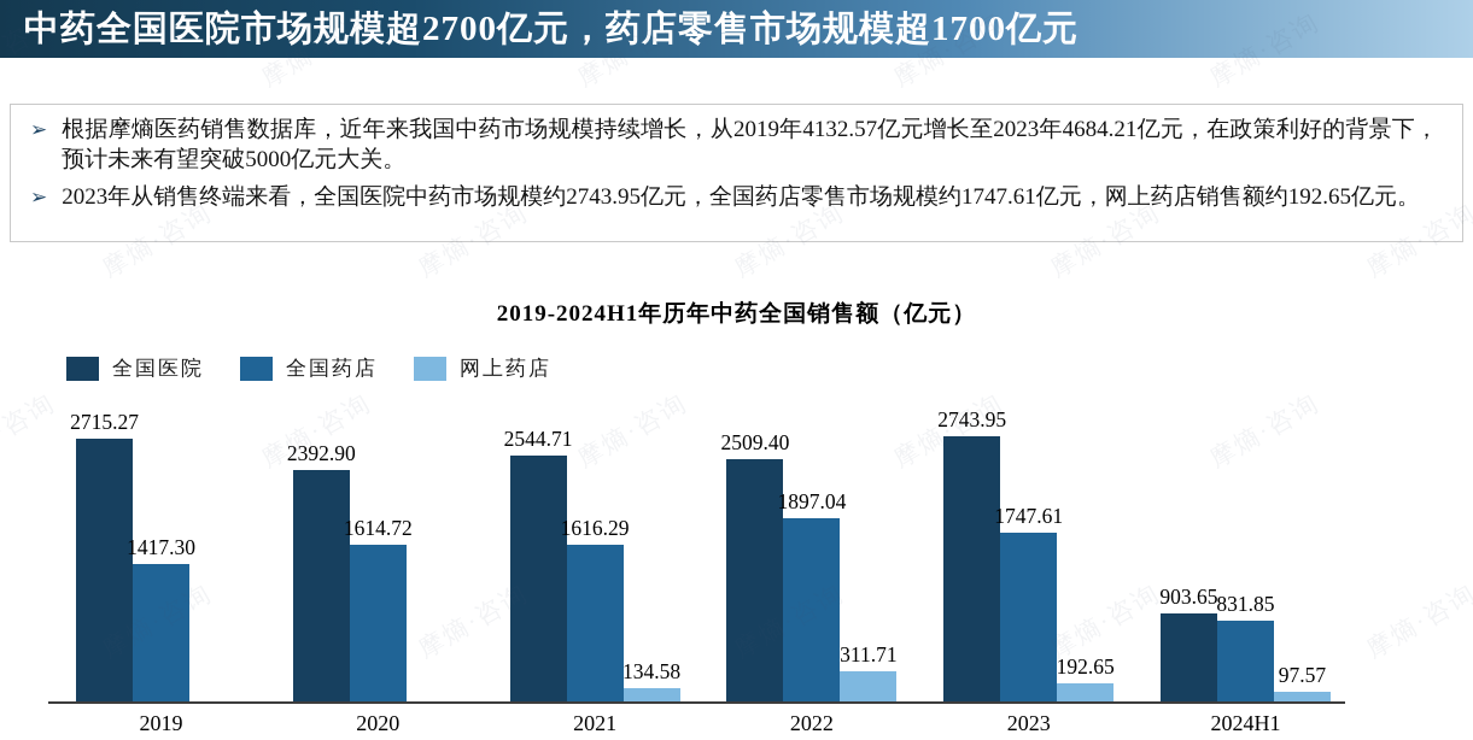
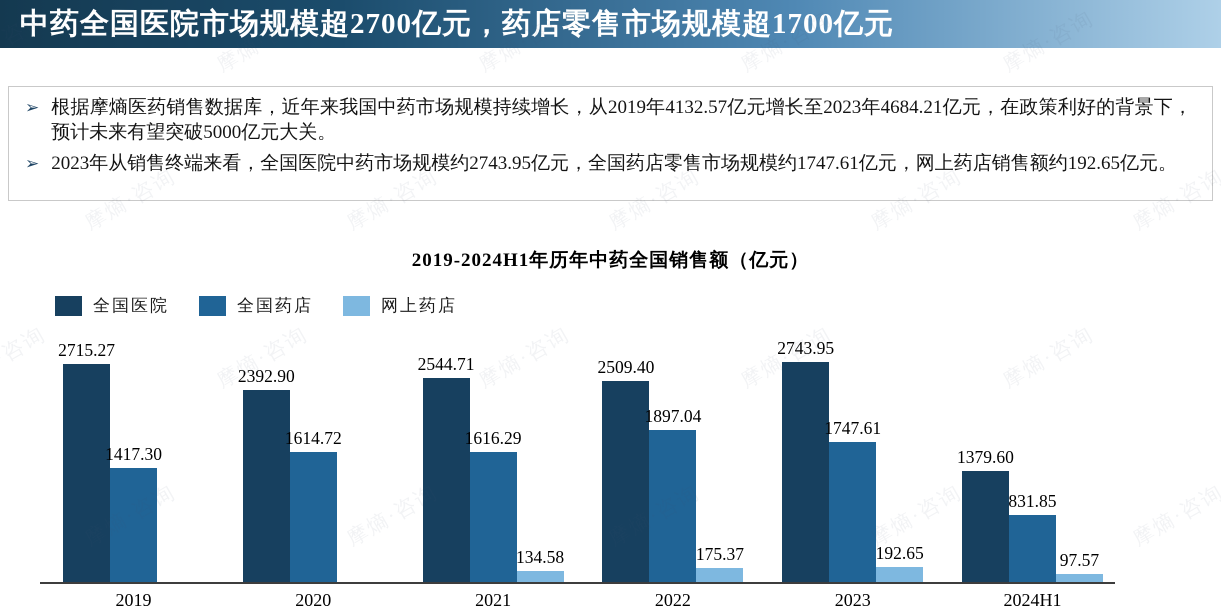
网上药店/2022: 311.71 -> 175.37
全国医院/2024H1: 903.65 -> 1379.60
